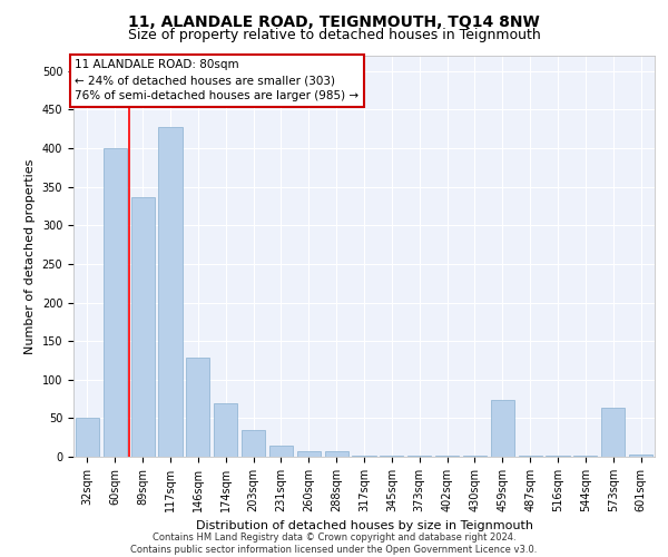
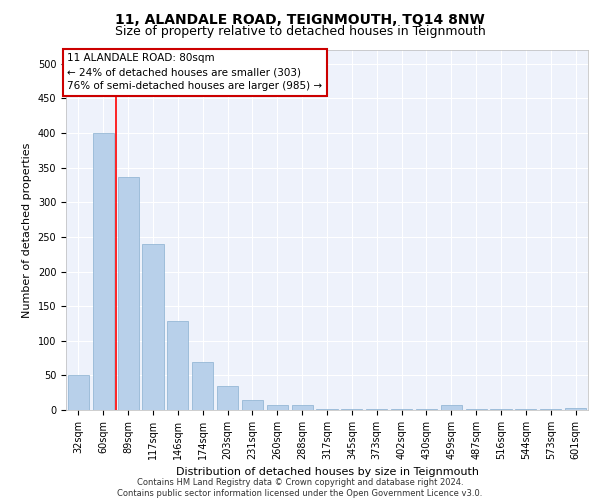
117sqm: 428 -> 240
459sqm: 74 -> 7
573sqm: 64 -> 2
